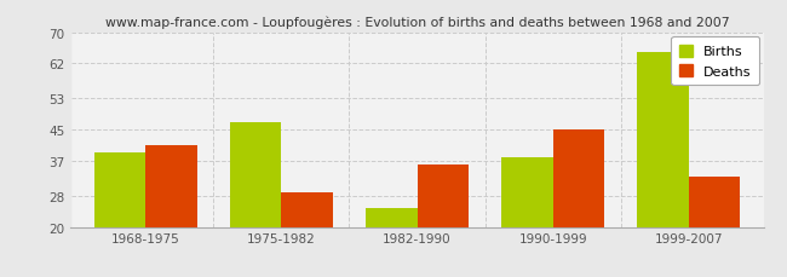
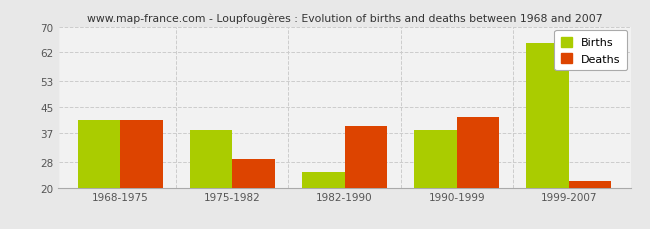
Births/1968-1975: 39 -> 41
Births/1975-1982: 47 -> 38
Deaths/1982-1990: 36 -> 39
Deaths/1990-1999: 45 -> 42
Deaths/1999-2007: 33 -> 22
